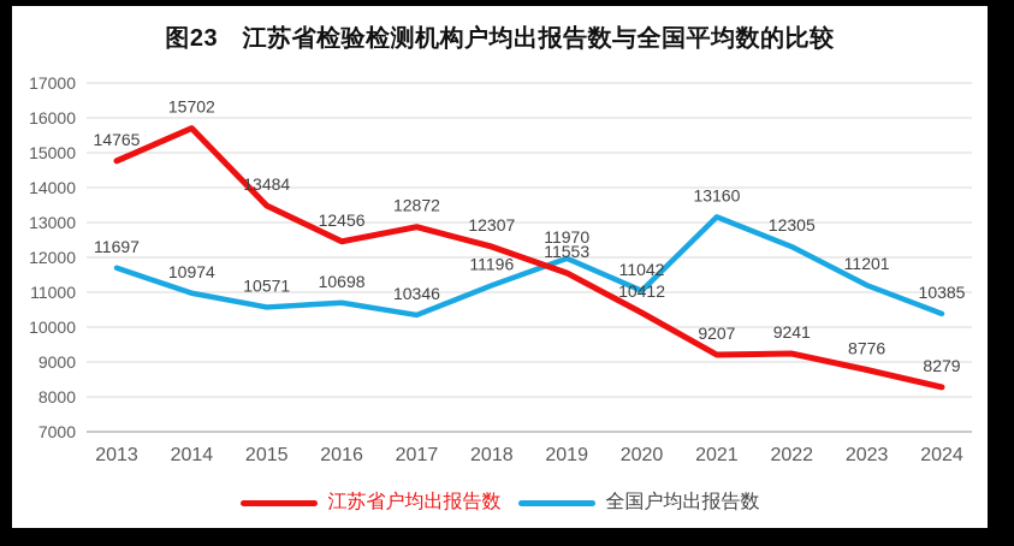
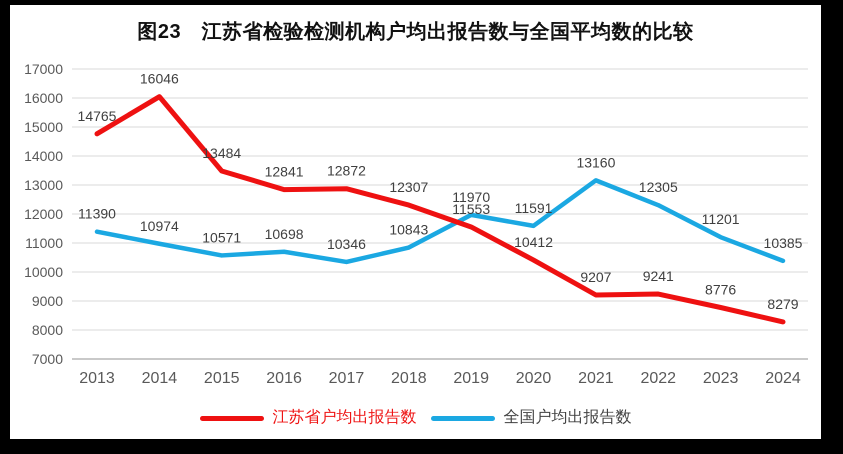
全国户均出报告数/2013: 11697 -> 11390
江苏省户均出报告数/2014: 15702 -> 16046
江苏省户均出报告数/2016: 12456 -> 12841
全国户均出报告数/2018: 11196 -> 10843
全国户均出报告数/2020: 11042 -> 11591
